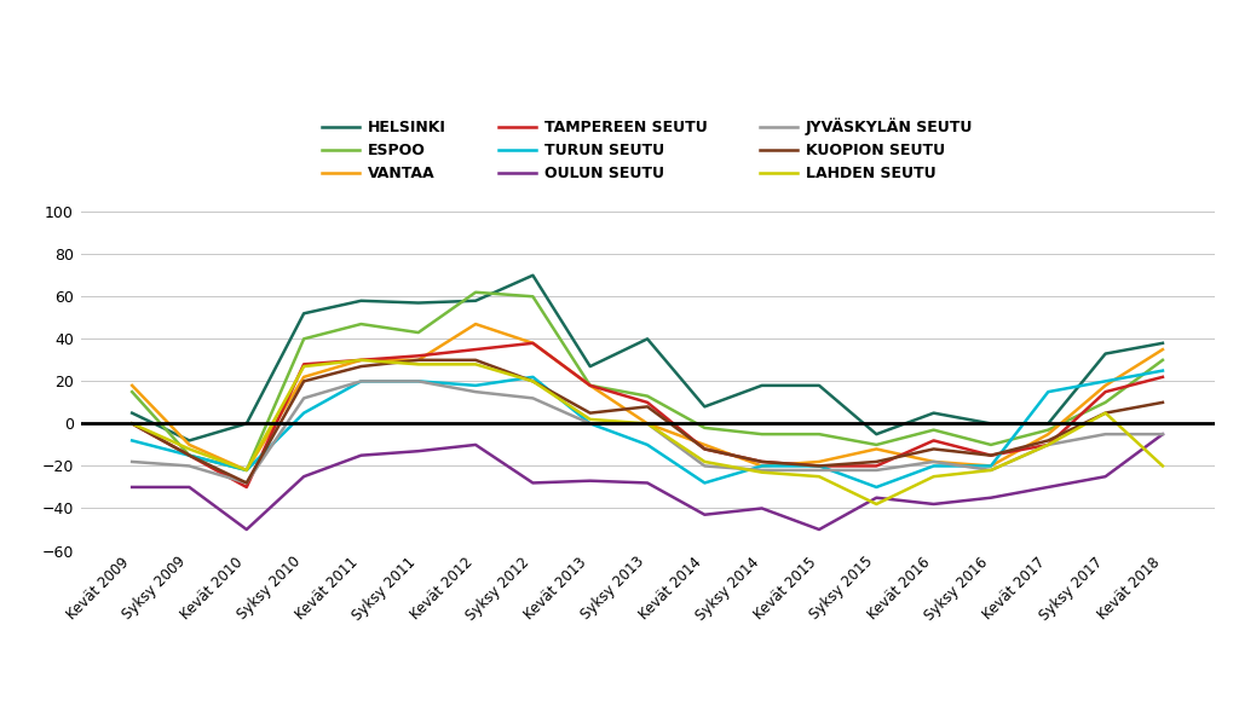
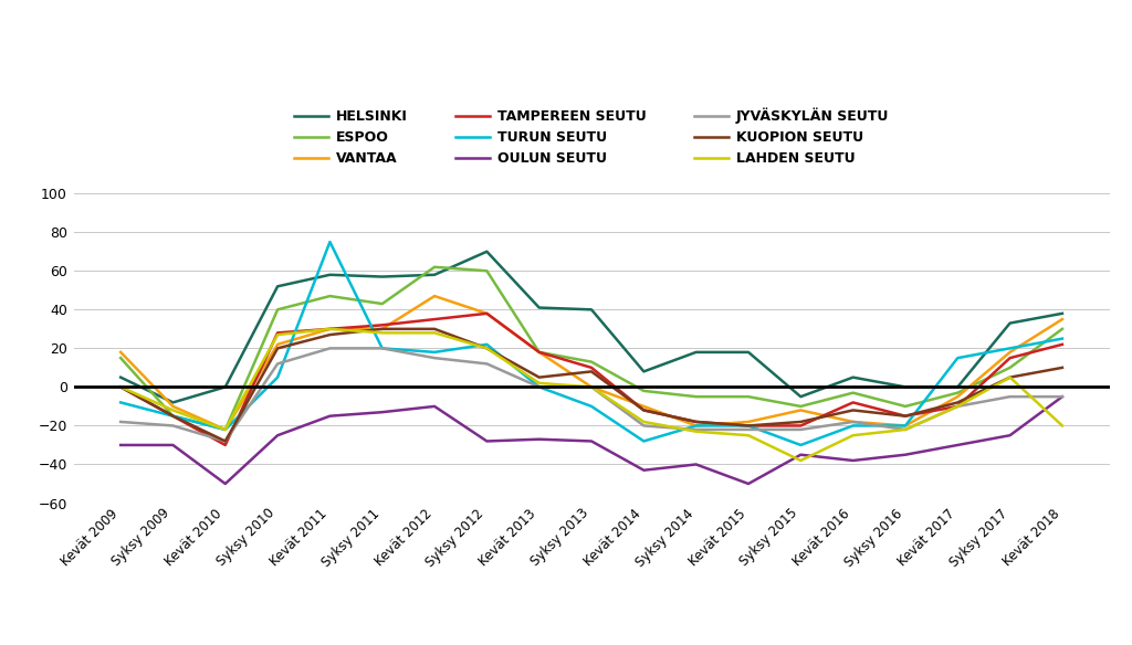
TURUN SEUTU/Kevät 2011: 20 -> 75
HELSINKI/Kevät 2013: 27 -> 41
